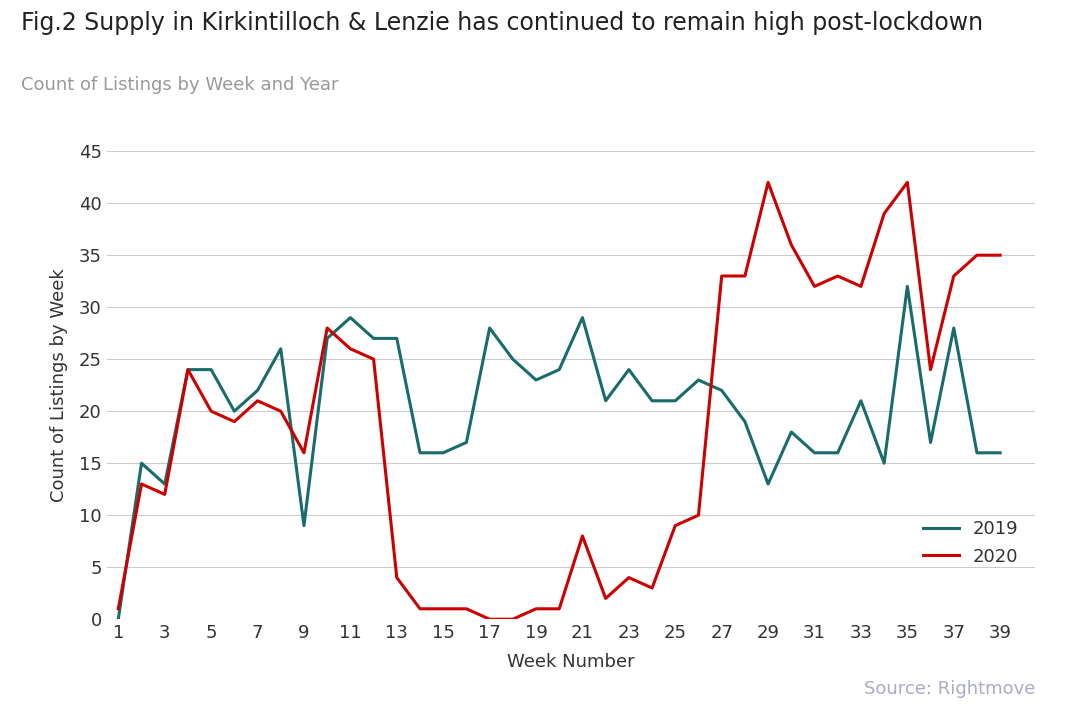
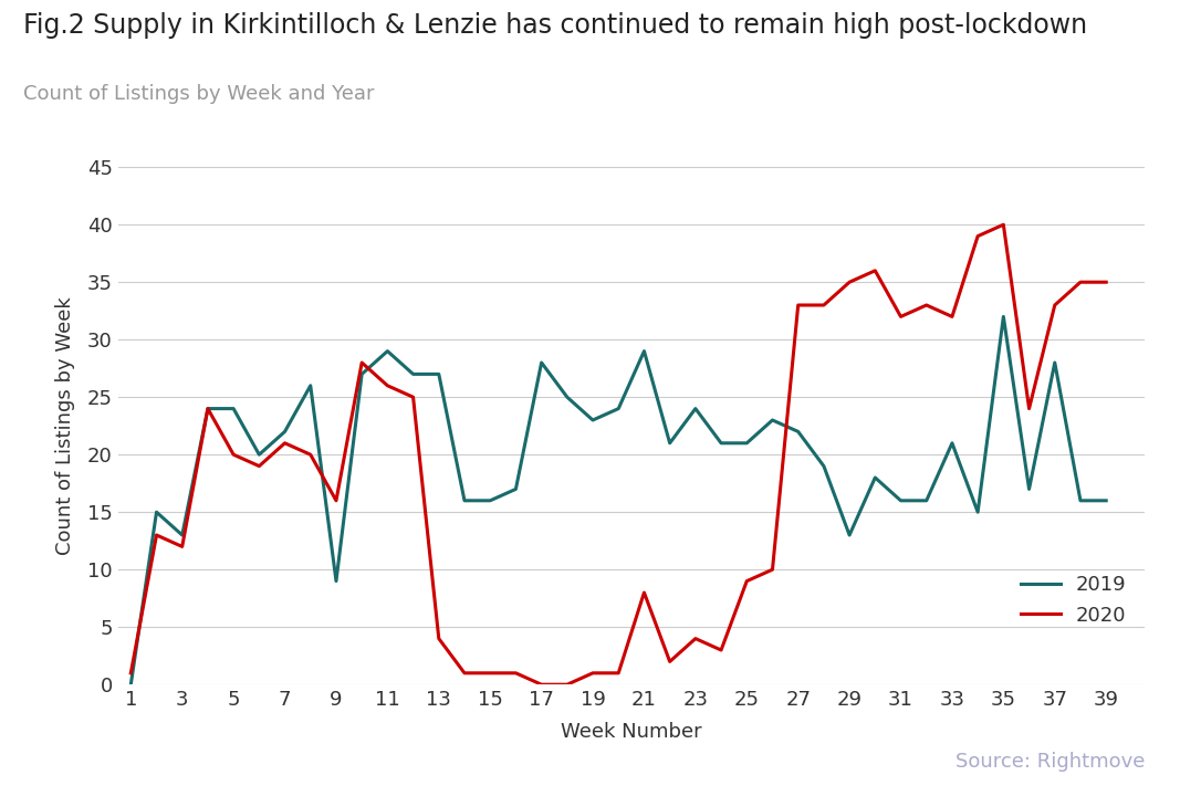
2020/29: 42 -> 35
2020/35: 42 -> 40
